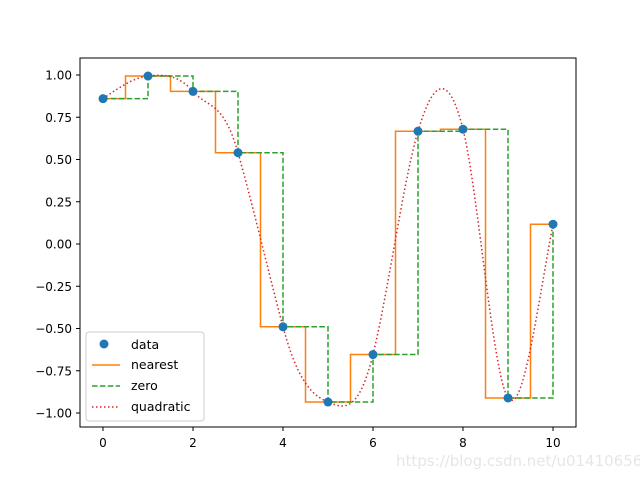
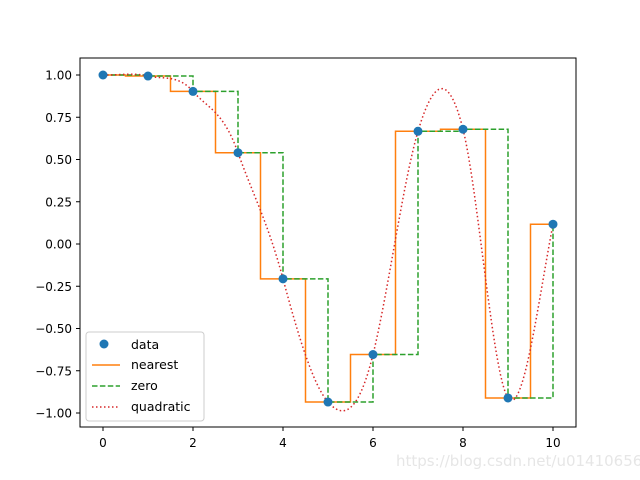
data/0: 0.86 -> 1.00
data/4: -0.49 -> -0.21
nearest/4: -0.45 -> -0.21
quadratic/4: -0.39 -> -0.21
nearest/6: -0.74 -> -0.65
zero/8: 0.91 -> 0.68
zero/10: 0.69 -> 0.12
